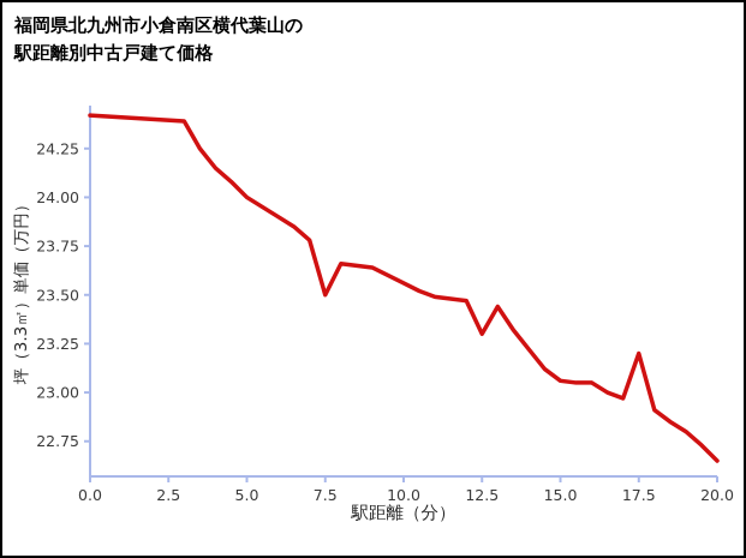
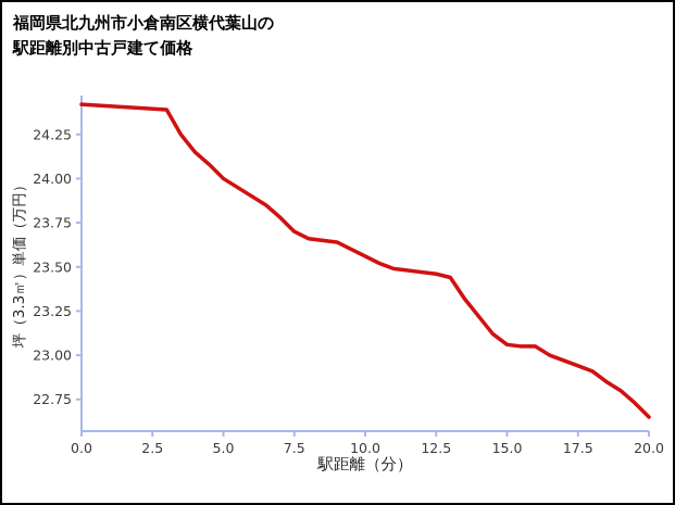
7.5: 23.5 -> 23.7
12.5: 23.3 -> 23.5
17.5: 23.2 -> 22.9
